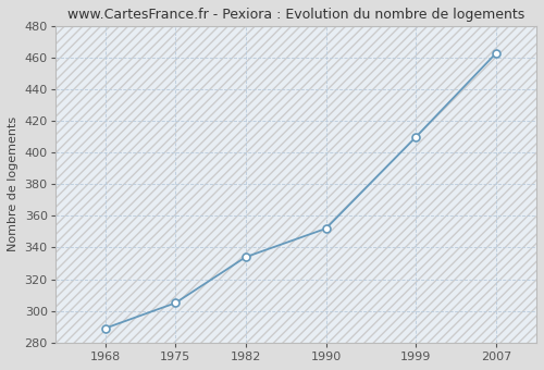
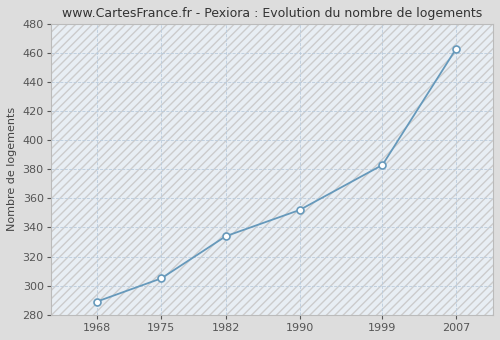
1999: 410 -> 383
